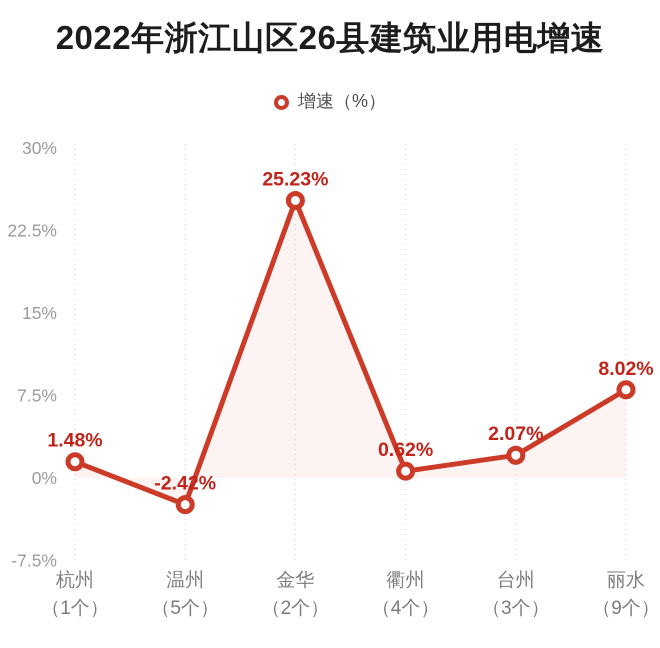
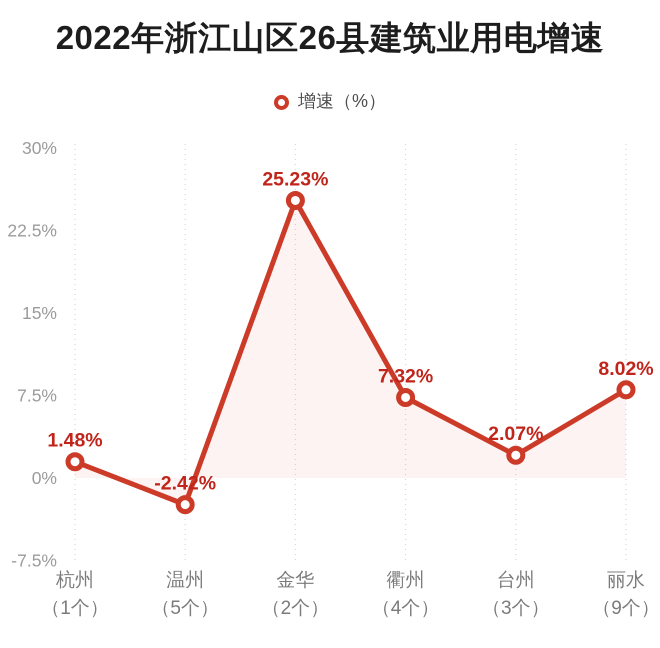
衢州: 0.62% -> 7.32%
